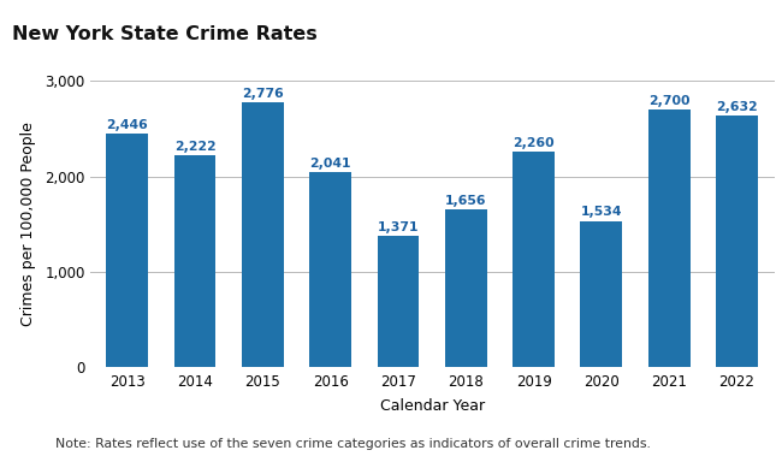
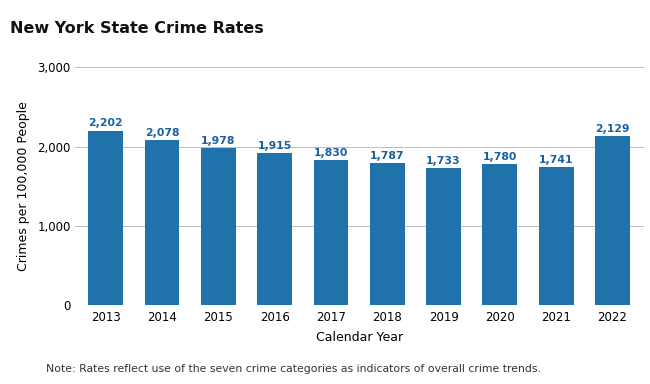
2013: 2,446 -> 2,202
2014: 2,222 -> 2,078
2015: 2,776 -> 1,978
2016: 2,041 -> 1,915
2017: 1,371 -> 1,830
2018: 1,656 -> 1,787
2019: 2,260 -> 1,733
2020: 1,534 -> 1,780
2021: 2,700 -> 1,741
2022: 2,632 -> 2,129
